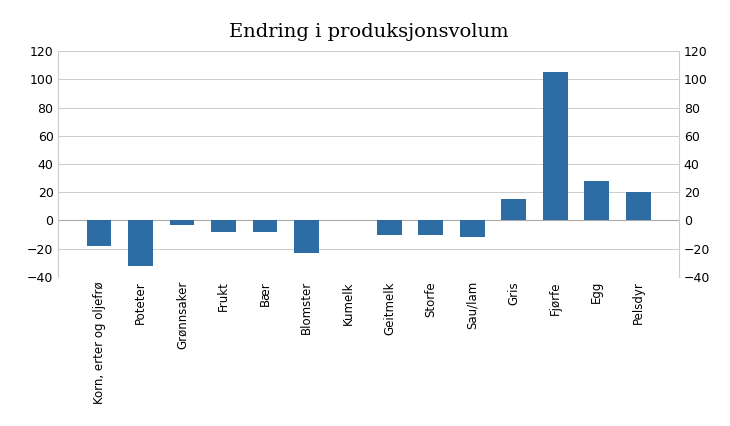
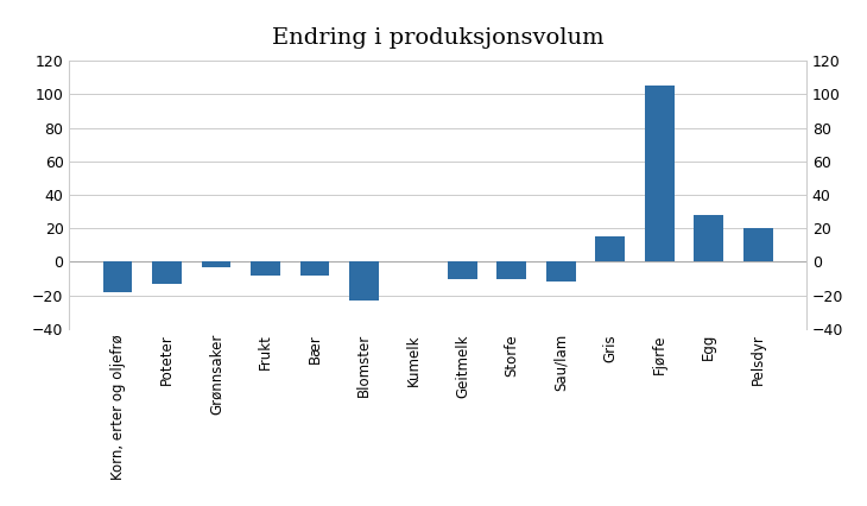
Poteter: -32 -> -13
